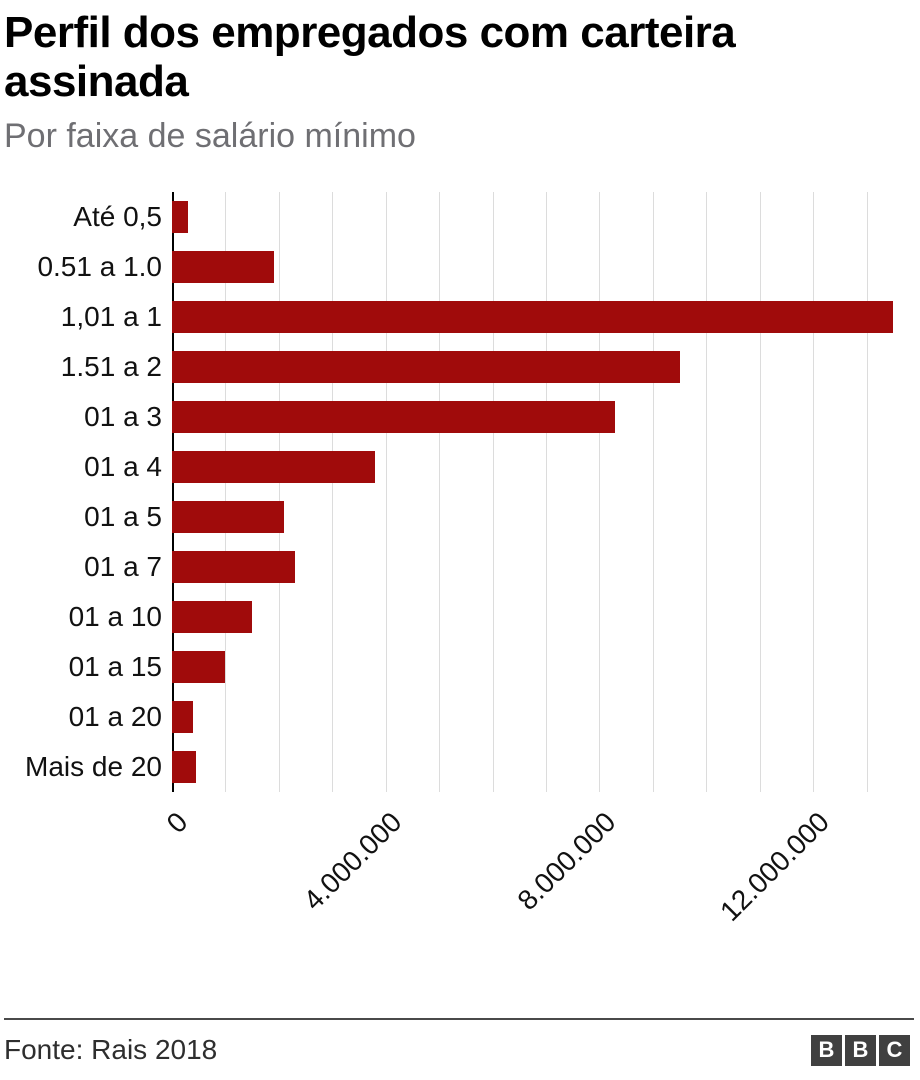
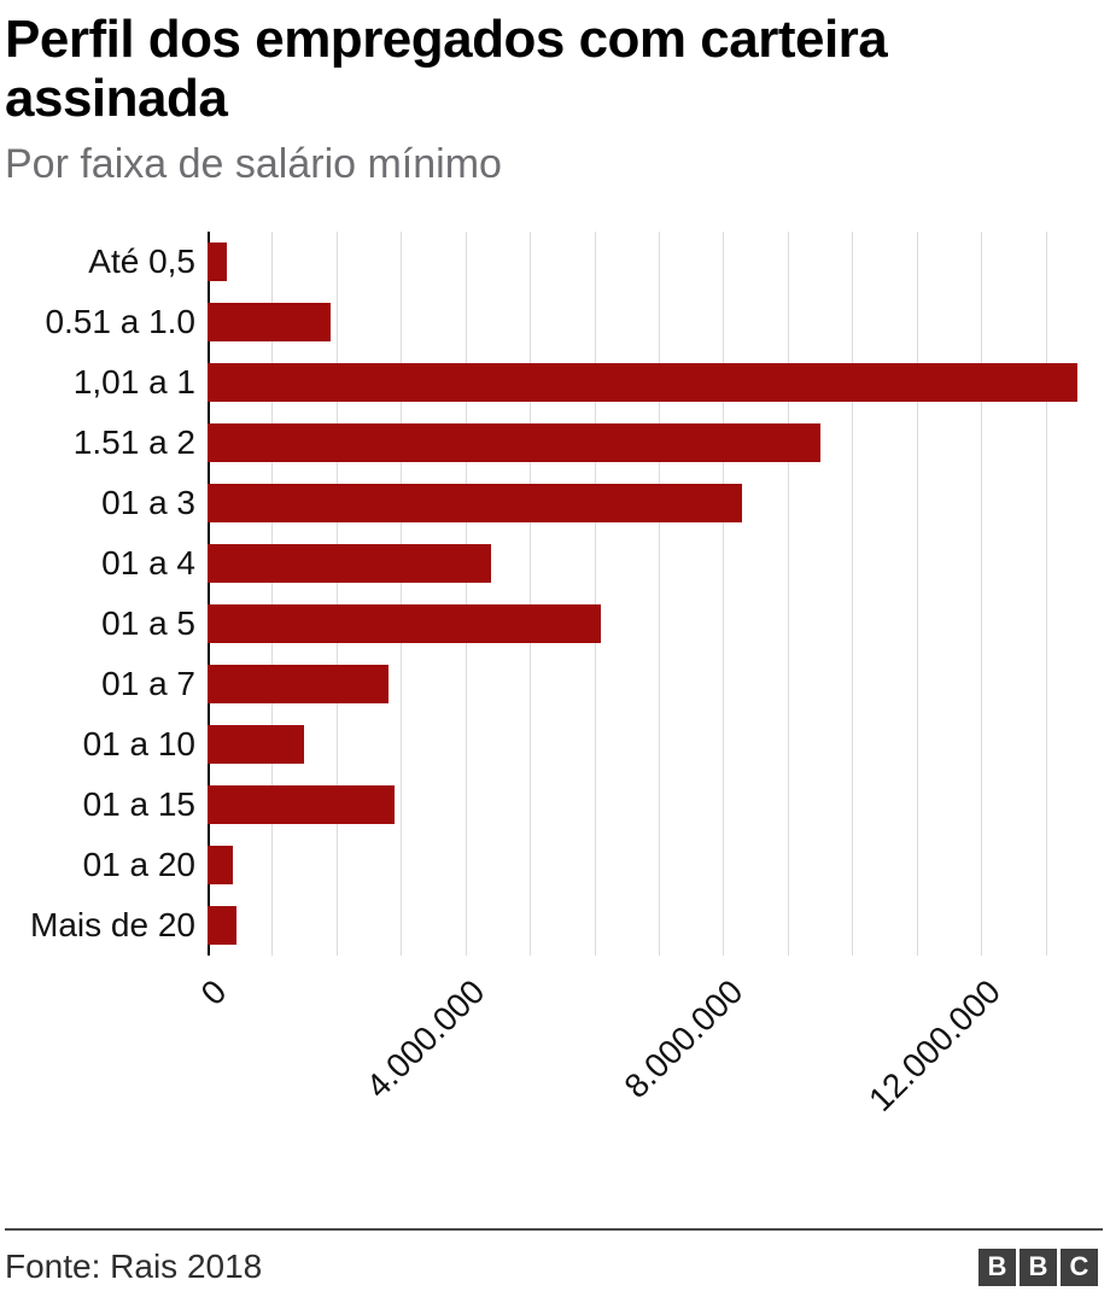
01 a 4: 3800000 -> 4400000
01 a 5: 2100000 -> 6100000
01 a 7: 2300000 -> 2800000
01 a 15: 1000000 -> 2900000
